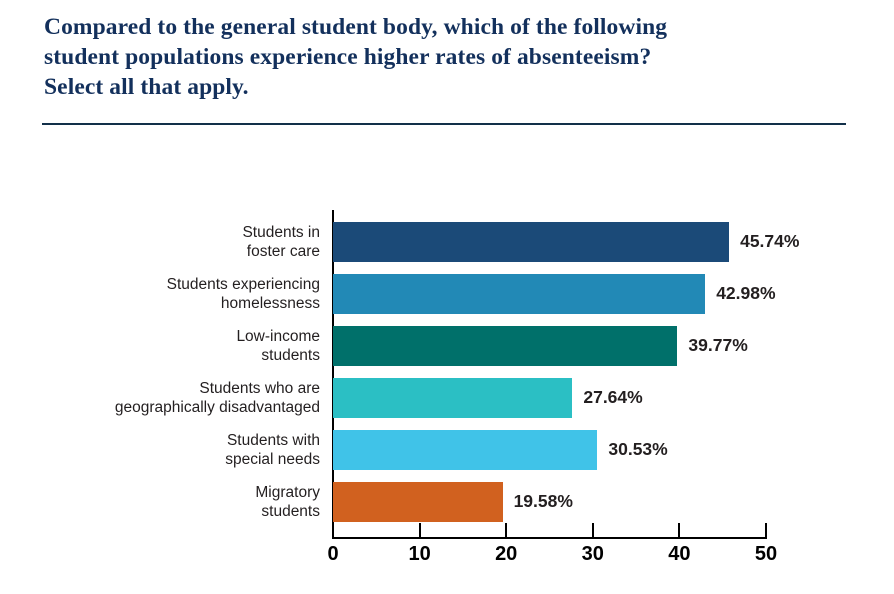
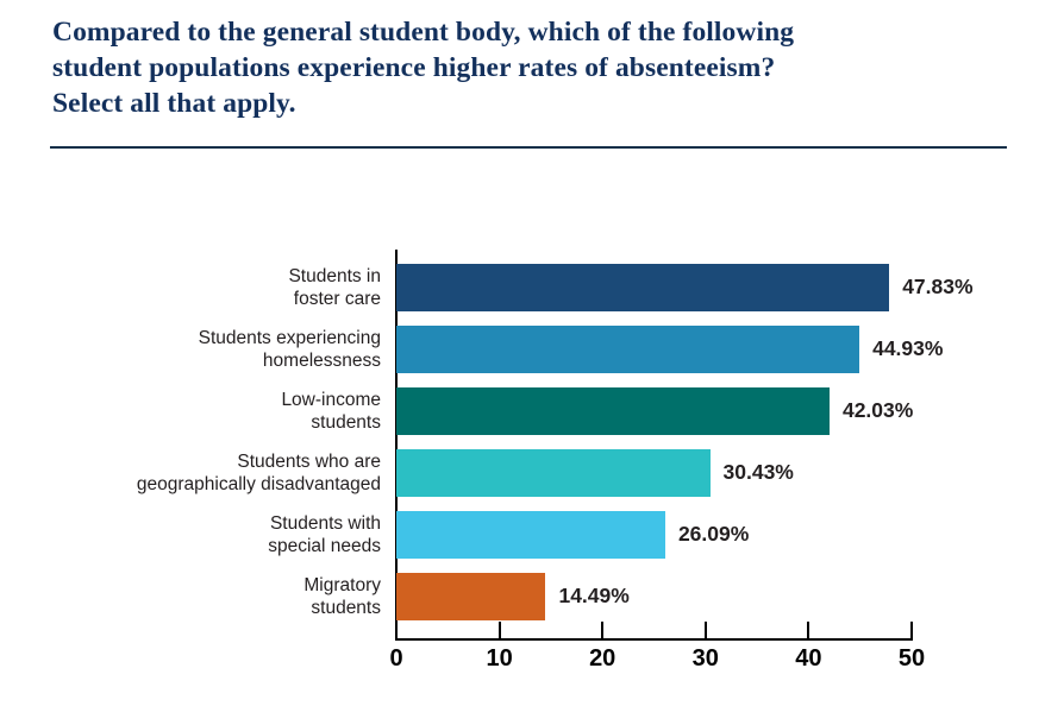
Students in foster care: 45.74% -> 47.83%
Students experiencing homelessness: 42.98% -> 44.93%
Low-income students: 39.77% -> 42.03%
Students who are geographically disadvantaged: 27.64% -> 30.43%
Students with special needs: 30.53% -> 26.09%
Migratory students: 19.58% -> 14.49%
